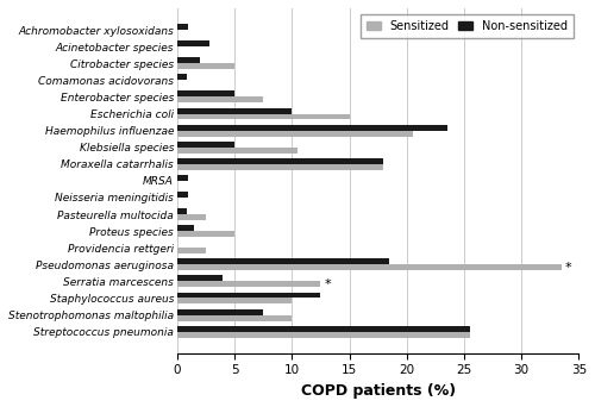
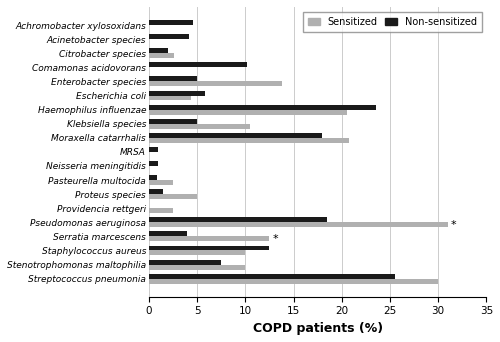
Non-sensitized/Achromobacter xylosoxidans: 1.0 -> 4.6
Non-sensitized/Acinetobacter species: 2.8 -> 4.2
Sensitized/Citrobacter species: 5.0 -> 2.6
Non-sensitized/Comamonas acidovorans: 0.8 -> 10.2
Sensitized/Enterobacter species: 7.5 -> 13.8
Non-sensitized/Escherichia coli: 10.0 -> 5.8
Sensitized/Escherichia coli: 15.0 -> 4.4
Sensitized/Moraxella catarrhalis: 18.0 -> 20.8
Sensitized/Pseudomonas aeruginosa: 33.5 -> 31.0
Sensitized/Streptococcus pneumonia: 25.5 -> 30.0
